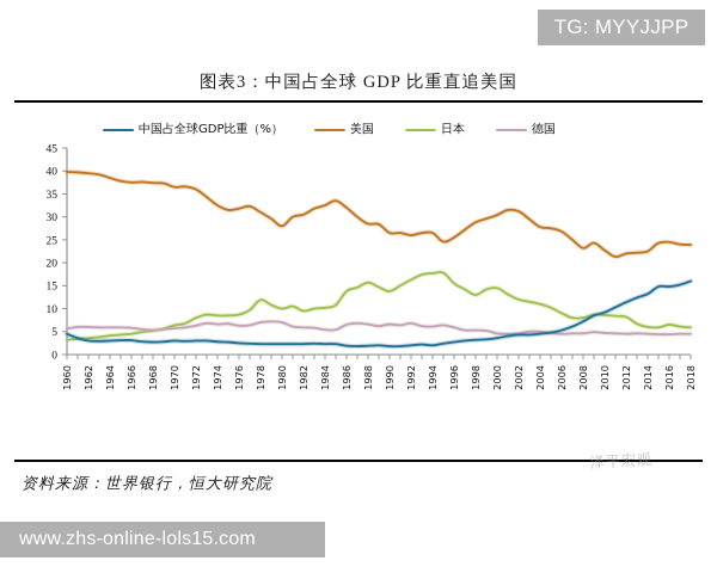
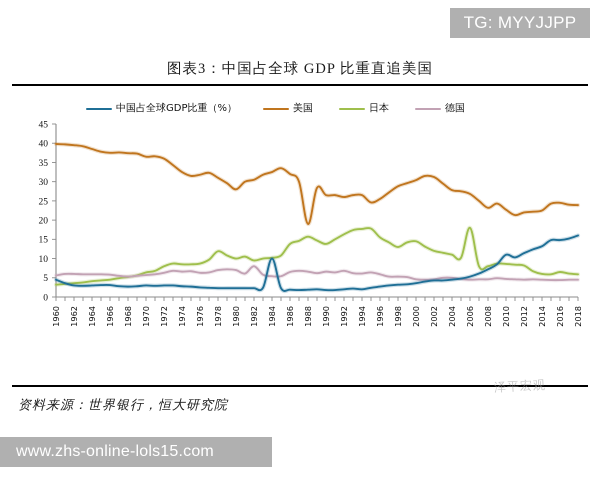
德国/1982: 6 -> 8
中国占全球GDP比重（%）/1984: 2 -> 10
美国/1988: 28 -> 19
日本/2006: 9 -> 18
中国占全球GDP比重（%）/2010: 9 -> 11
